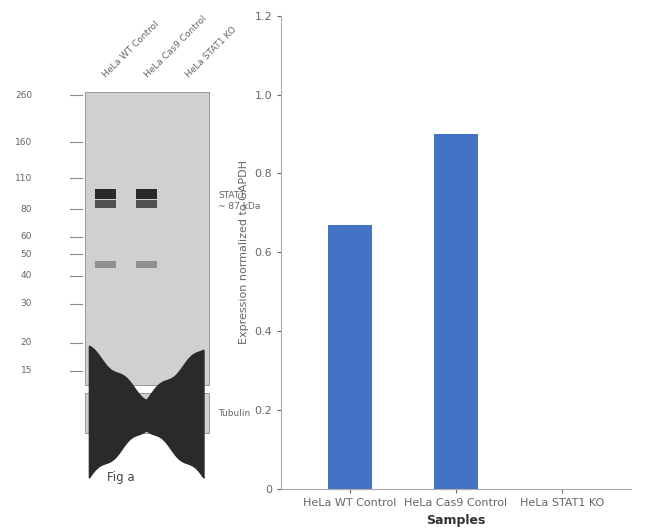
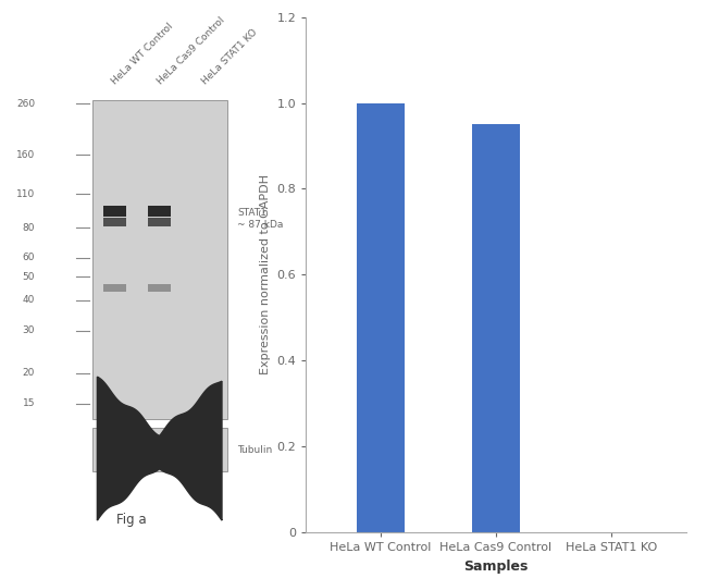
HeLa WT Control: 0.67 -> 1.00
HeLa Cas9 Control: 0.90 -> 0.95
